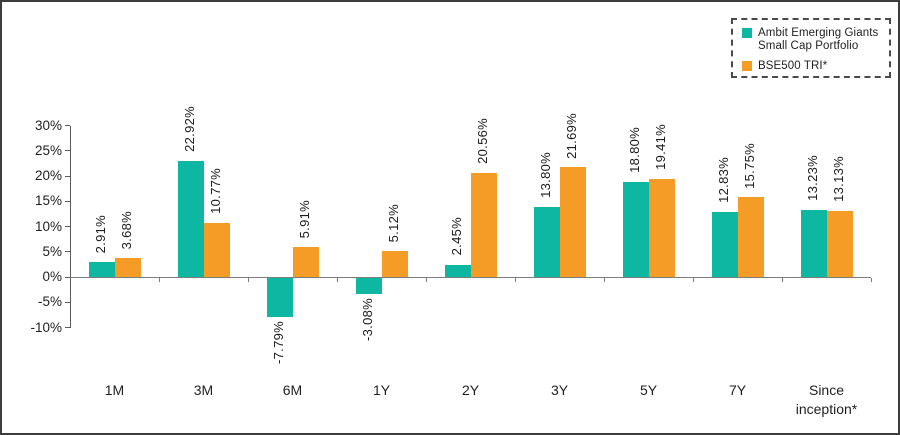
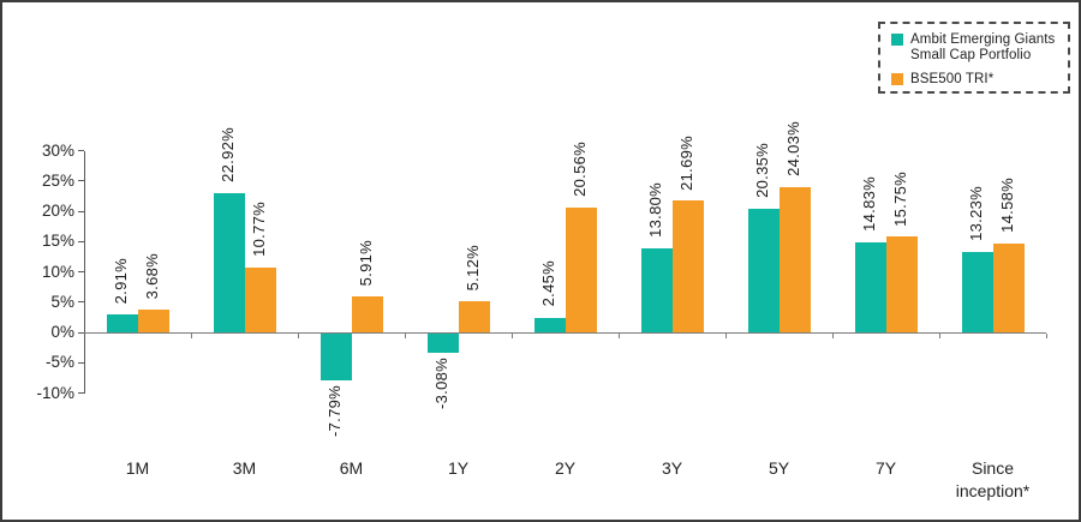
Ambit Emerging Giants Small Cap Portfolio/5Y: 18.80% -> 20.35%
BSE500 TRI*/5Y: 19.41% -> 24.03%
Ambit Emerging Giants Small Cap Portfolio/7Y: 12.83% -> 14.83%
BSE500 TRI*/Since inception*: 13.13% -> 14.58%
